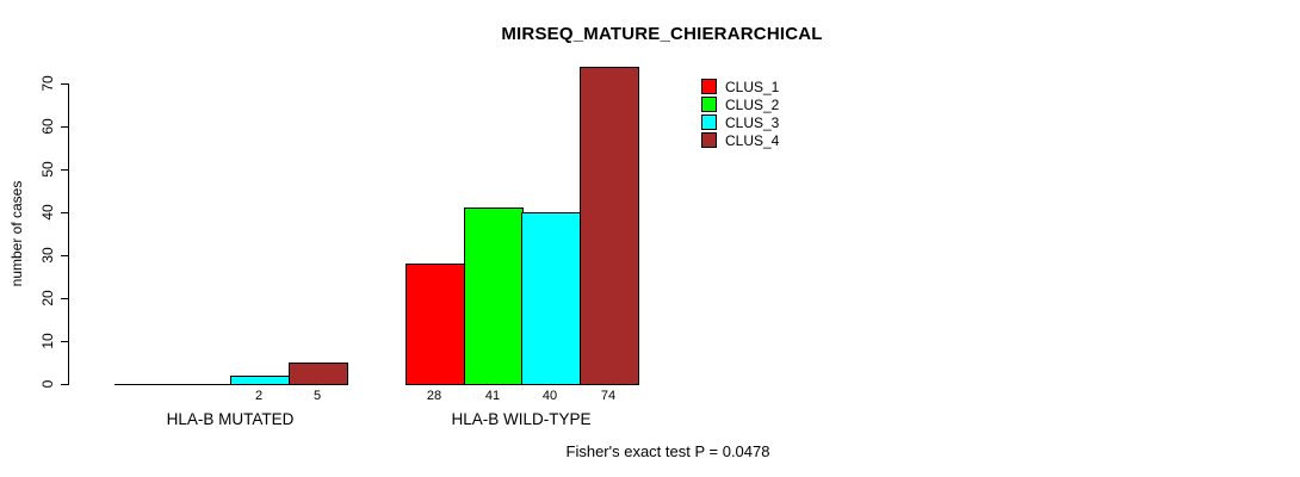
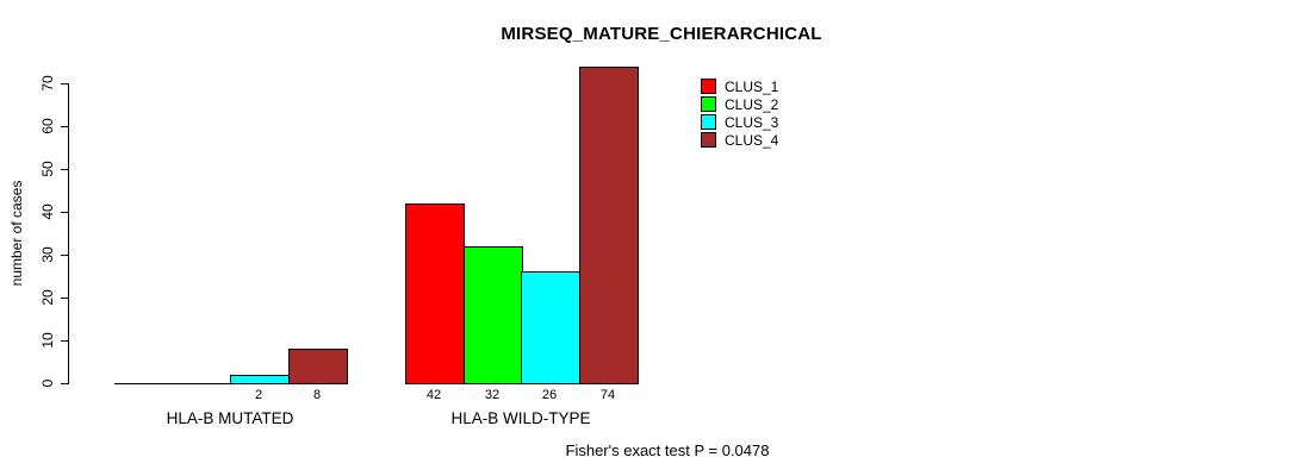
CLUS_4/HLA-B MUTATED: 5 -> 8
CLUS_1/HLA-B WILD-TYPE: 28 -> 42
CLUS_2/HLA-B WILD-TYPE: 41 -> 32
CLUS_3/HLA-B WILD-TYPE: 40 -> 26
